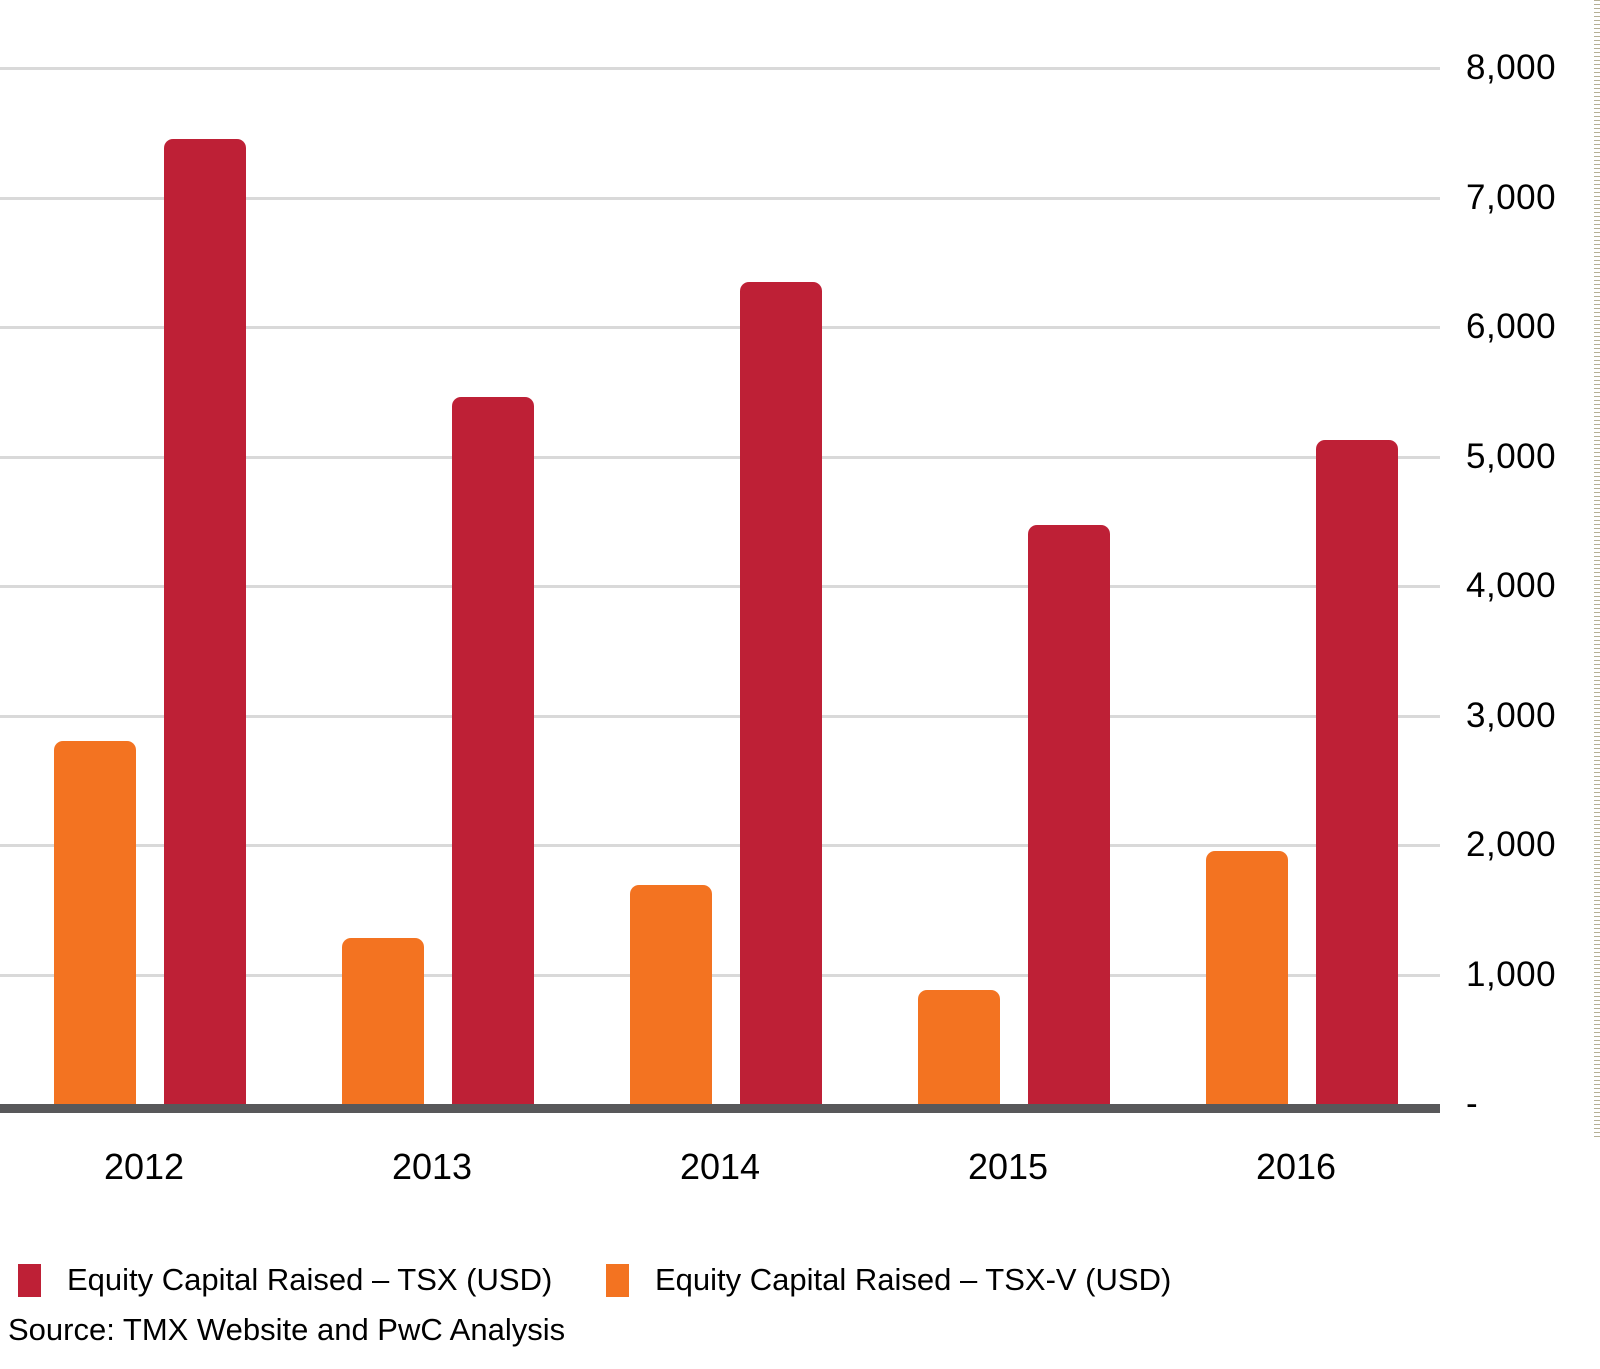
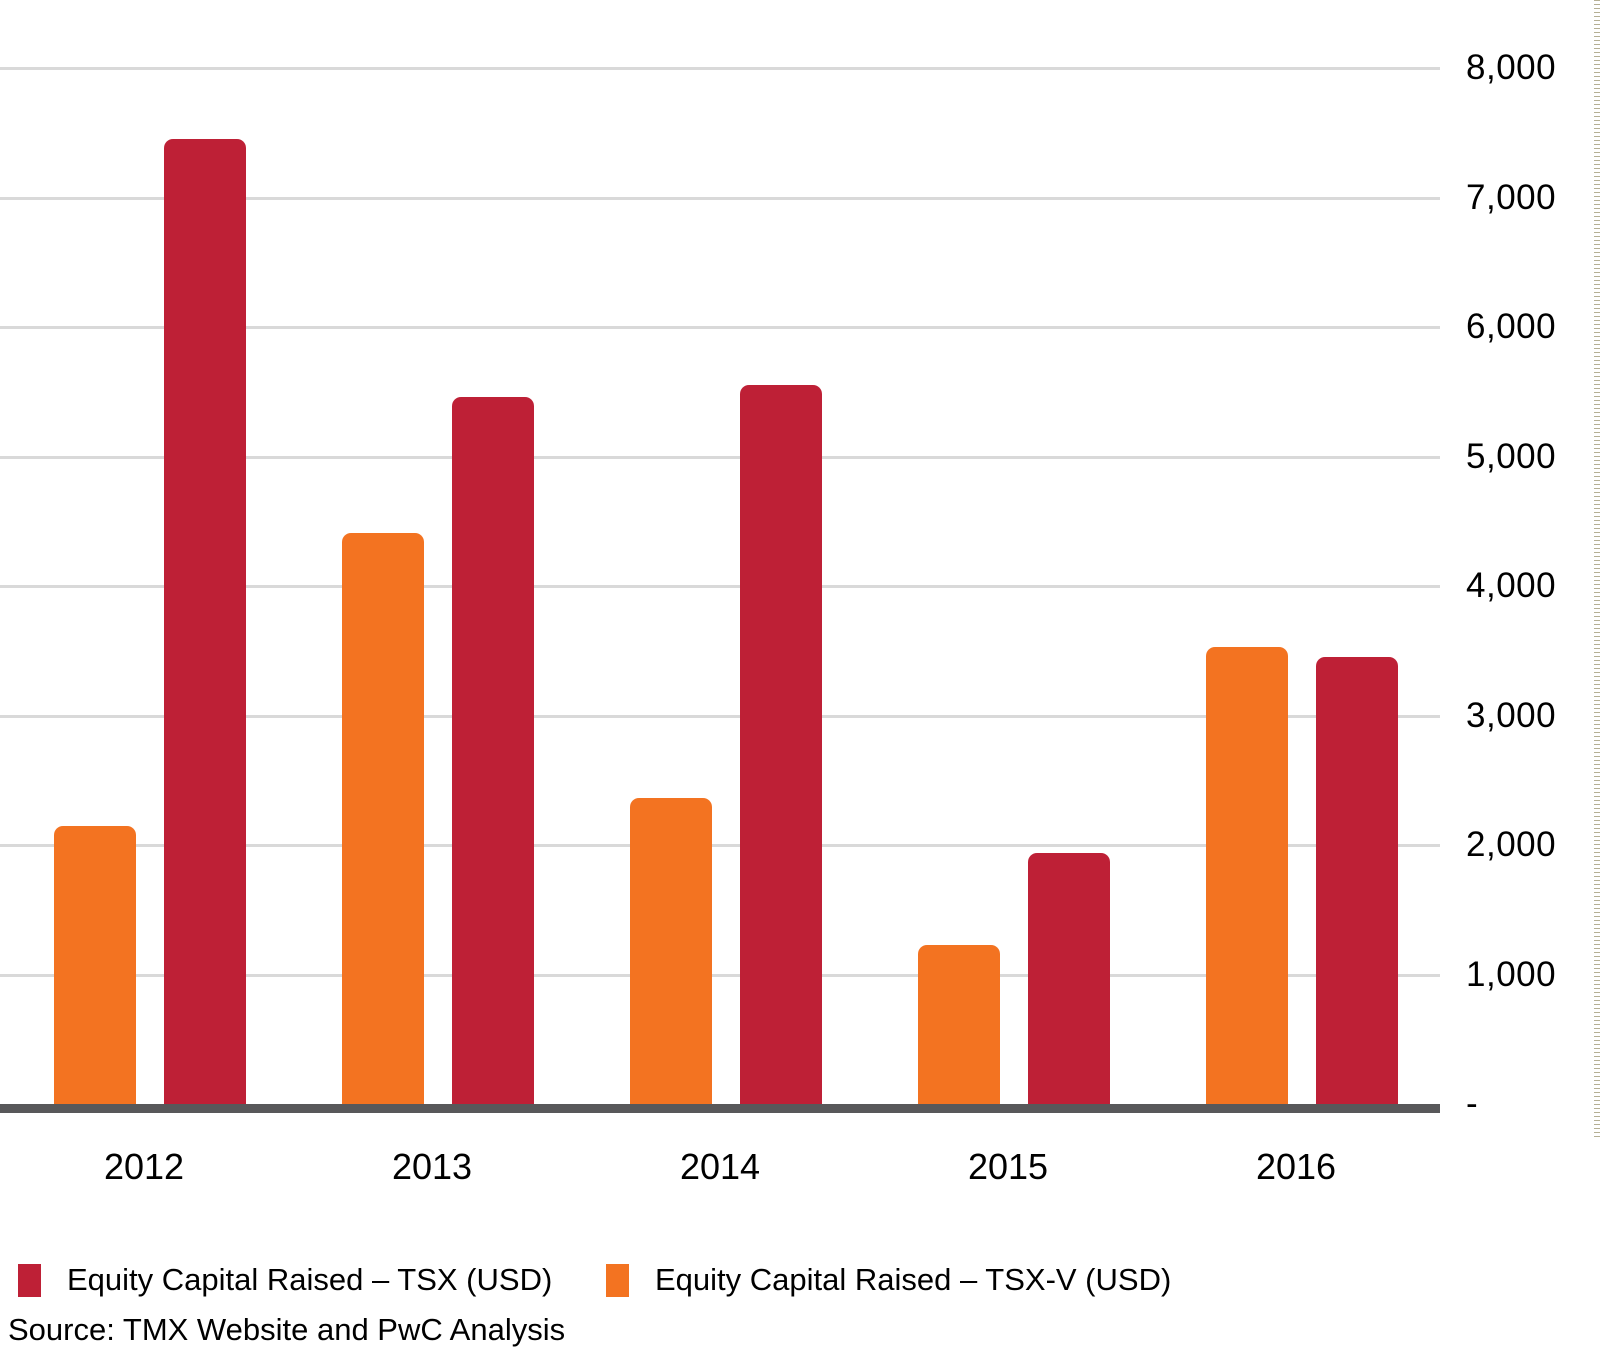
Equity Capital Raised – TSX-V (USD)/2012: 2800 -> 2150
Equity Capital Raised – TSX-V (USD)/2013: 1280 -> 4410
Equity Capital Raised – TSX-V (USD)/2014: 1690 -> 2360
Equity Capital Raised – TSX (USD)/2014: 6350 -> 5550
Equity Capital Raised – TSX-V (USD)/2015: 880 -> 1230
Equity Capital Raised – TSX (USD)/2015: 4470 -> 1940
Equity Capital Raised – TSX-V (USD)/2016: 1950 -> 3530
Equity Capital Raised – TSX (USD)/2016: 5130 -> 3450
